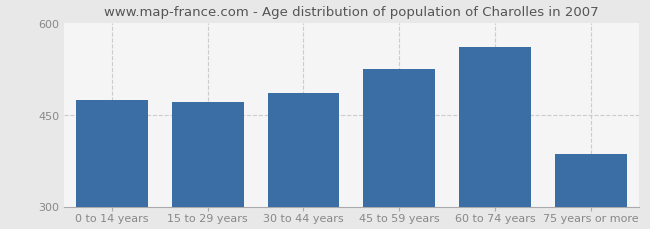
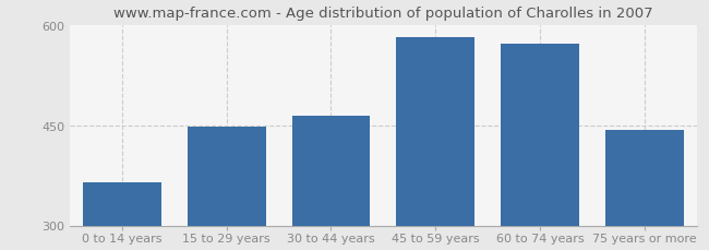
0 to 14 years: 474 -> 365
15 to 29 years: 470 -> 448
30 to 44 years: 486 -> 465
45 to 59 years: 524 -> 582
60 to 74 years: 560 -> 572
75 years or more: 386 -> 443
